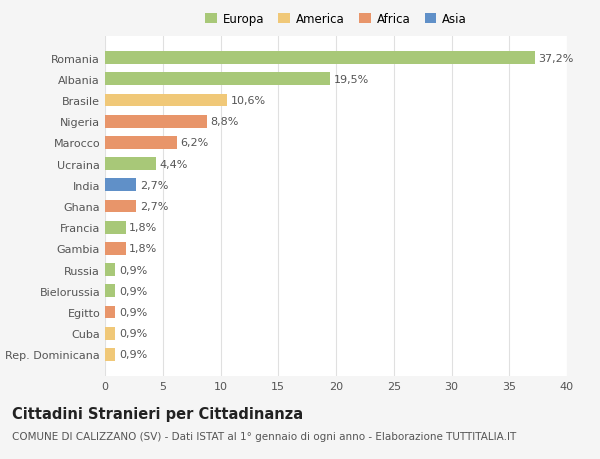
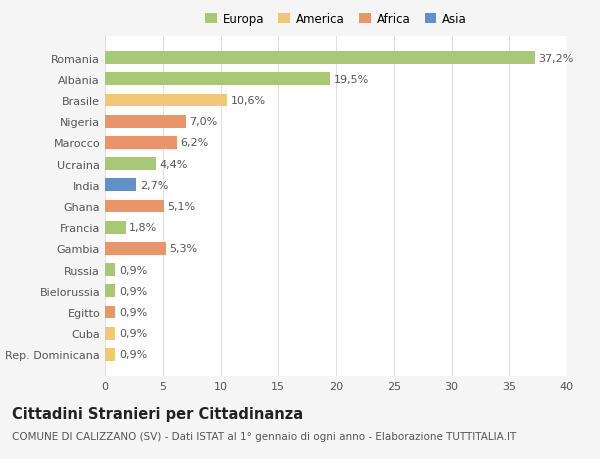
Nigeria: 8,8% -> 7,0%
Ghana: 2,7% -> 5,1%
Gambia: 1,8% -> 5,3%
